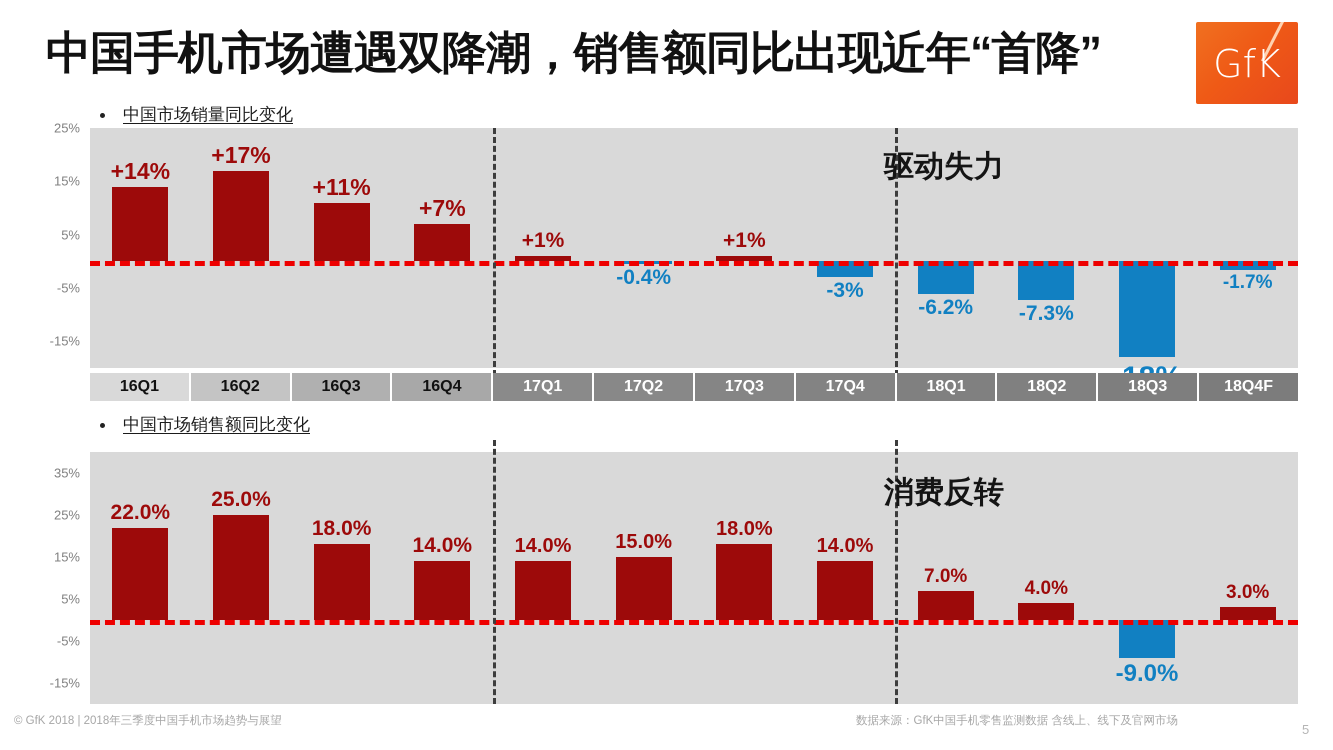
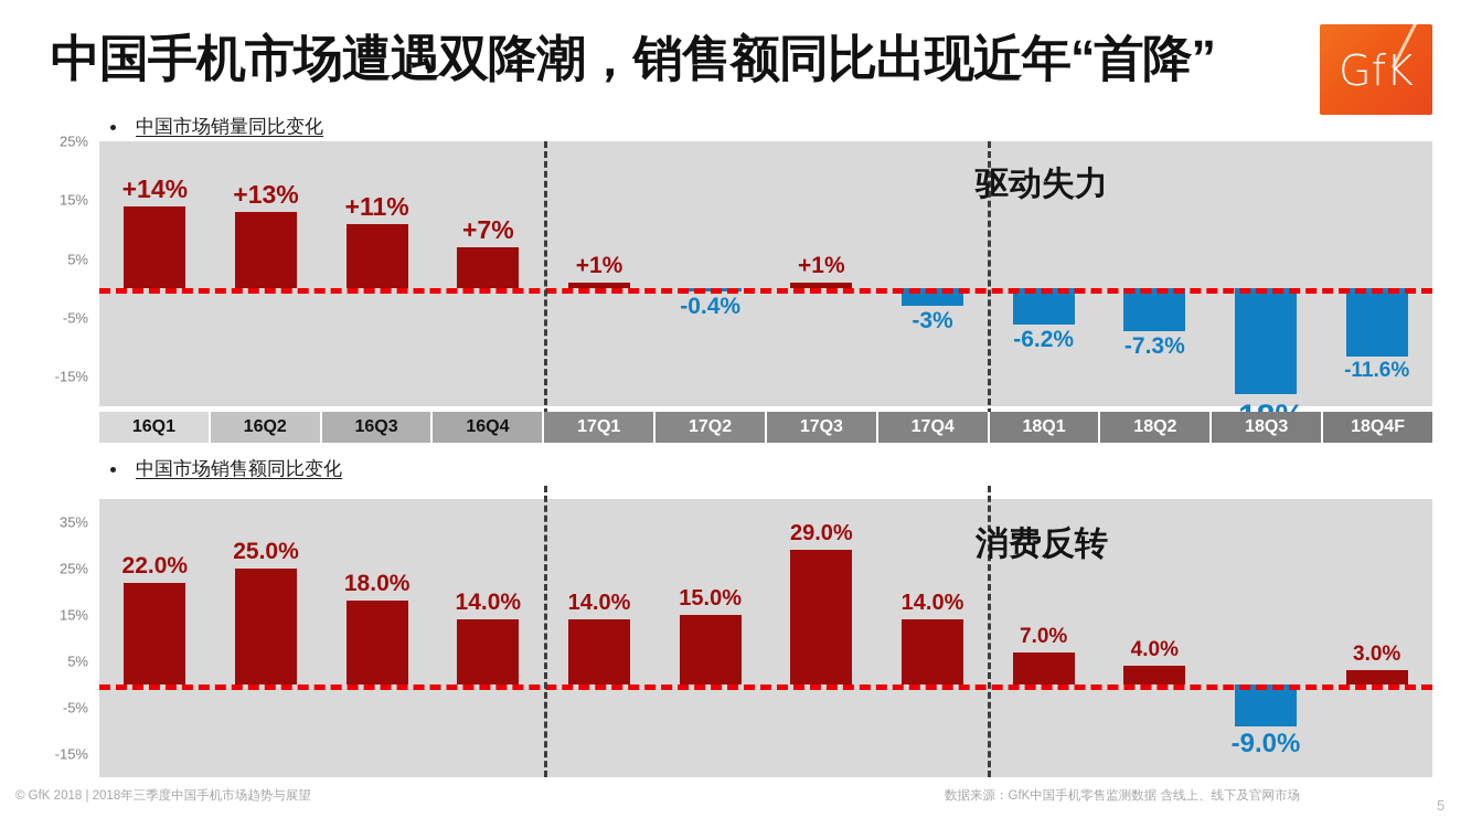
中国市场销量同比变化/16Q2: +17% -> +13%
中国市场销量同比变化/18Q4F: -1.7% -> -11.6%
中国市场销售额同比变化/17Q3: 18.0% -> 29.0%
